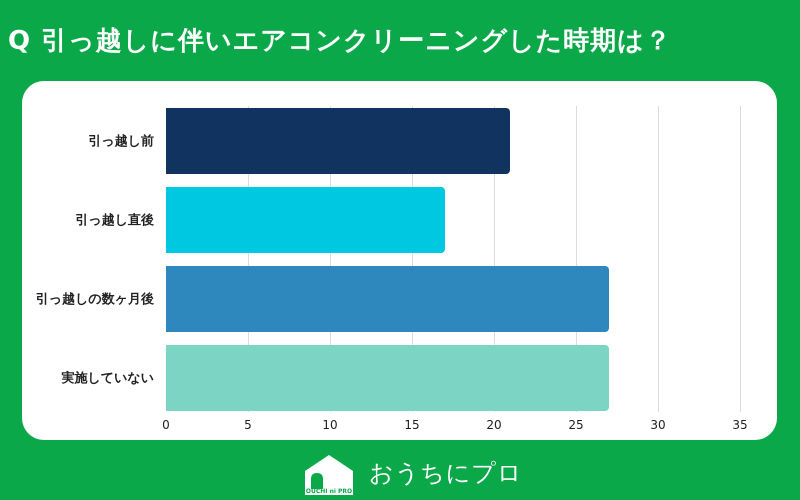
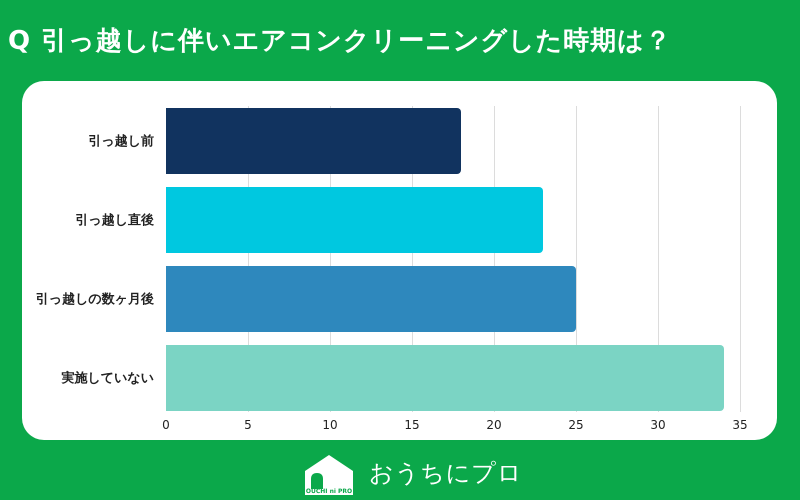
引っ越し前: 21 -> 18
引っ越し直後: 17 -> 23
引っ越しの数ヶ月後: 27 -> 25
実施していない: 27 -> 34
